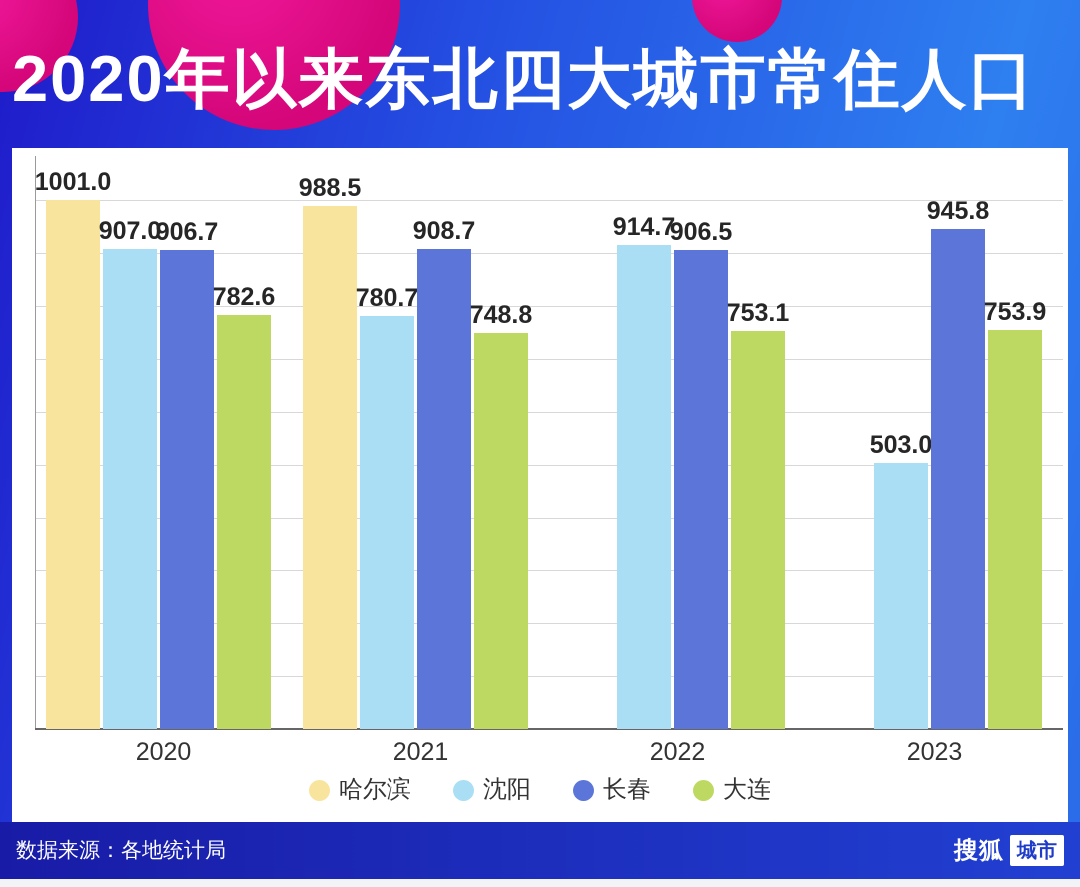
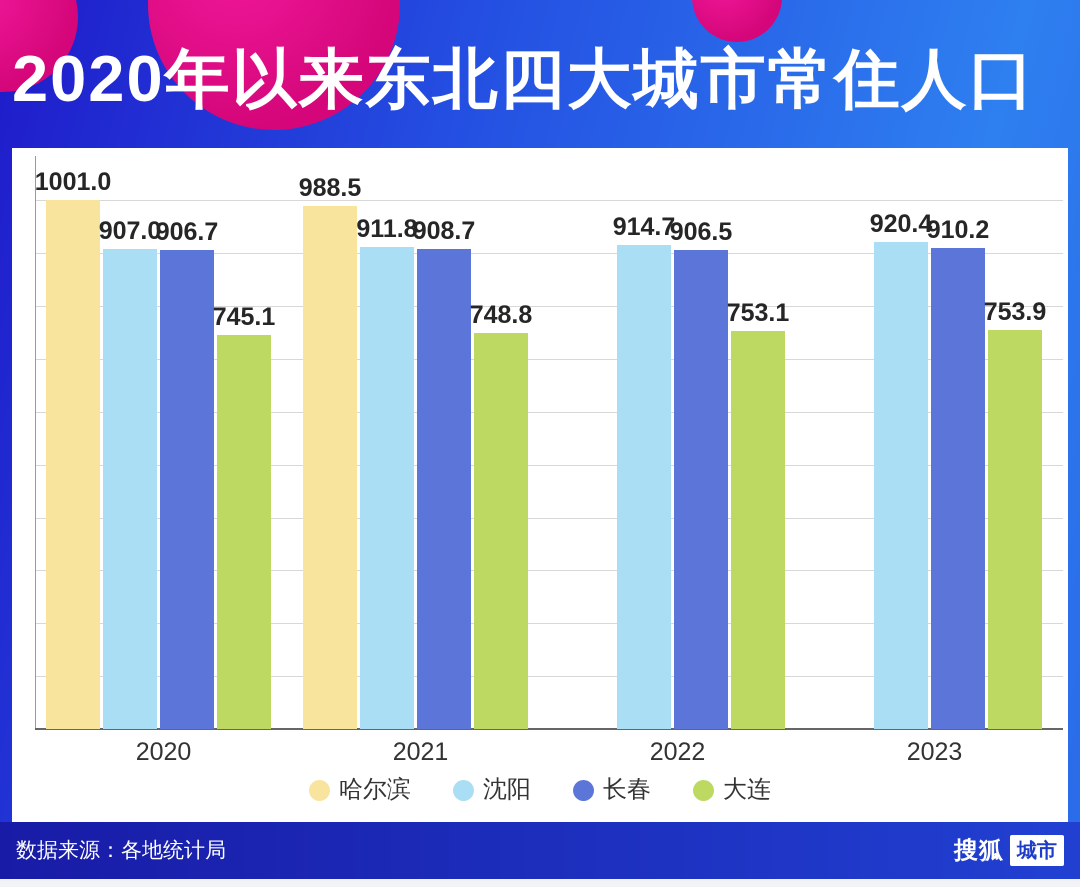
大连/2020: 782.6 -> 745.1
沈阳/2021: 780.7 -> 911.8
沈阳/2023: 503.0 -> 920.4
长春/2023: 945.8 -> 910.2
